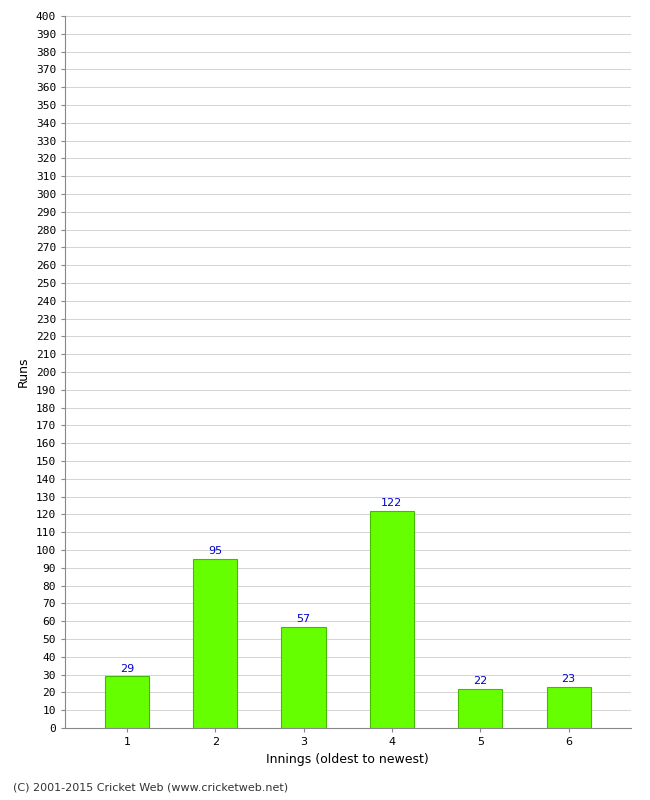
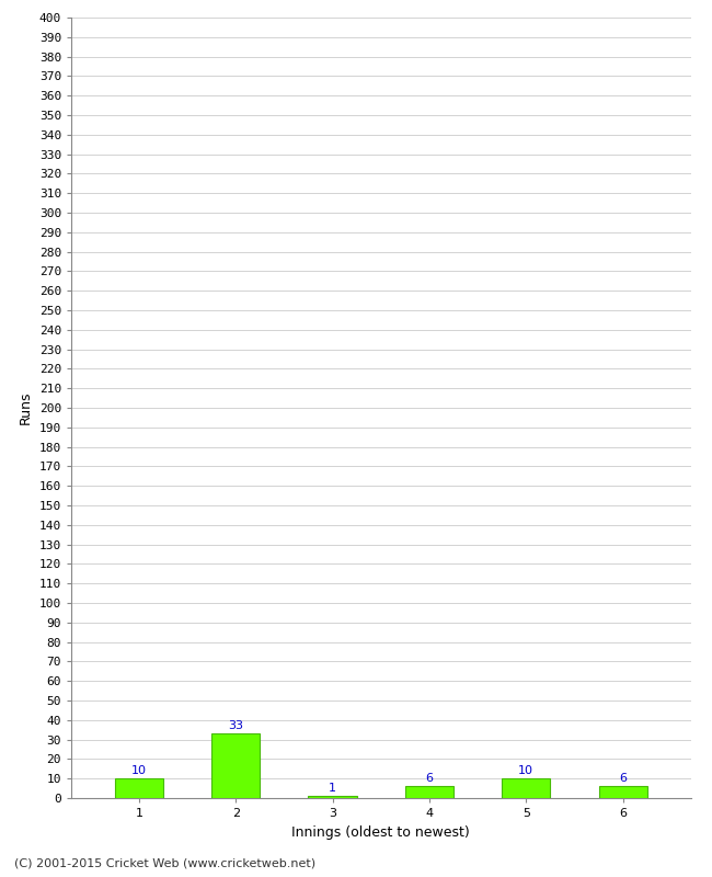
1: 29 -> 10
2: 95 -> 33
3: 57 -> 1
4: 122 -> 6
5: 22 -> 10
6: 23 -> 6
